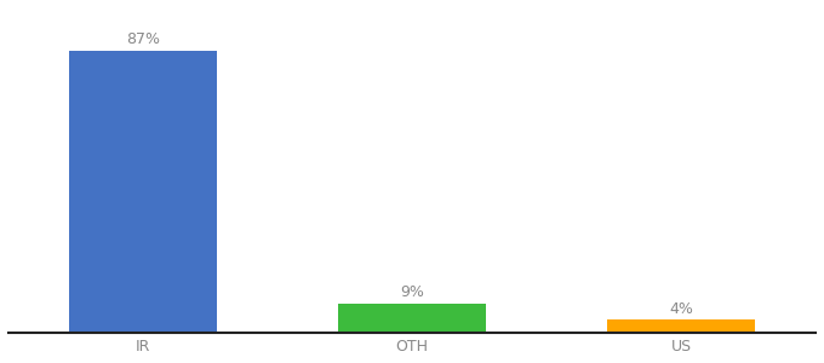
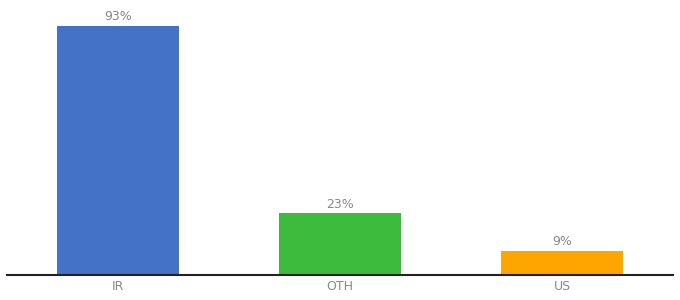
IR: 87% -> 93%
OTH: 9% -> 23%
US: 4% -> 9%
